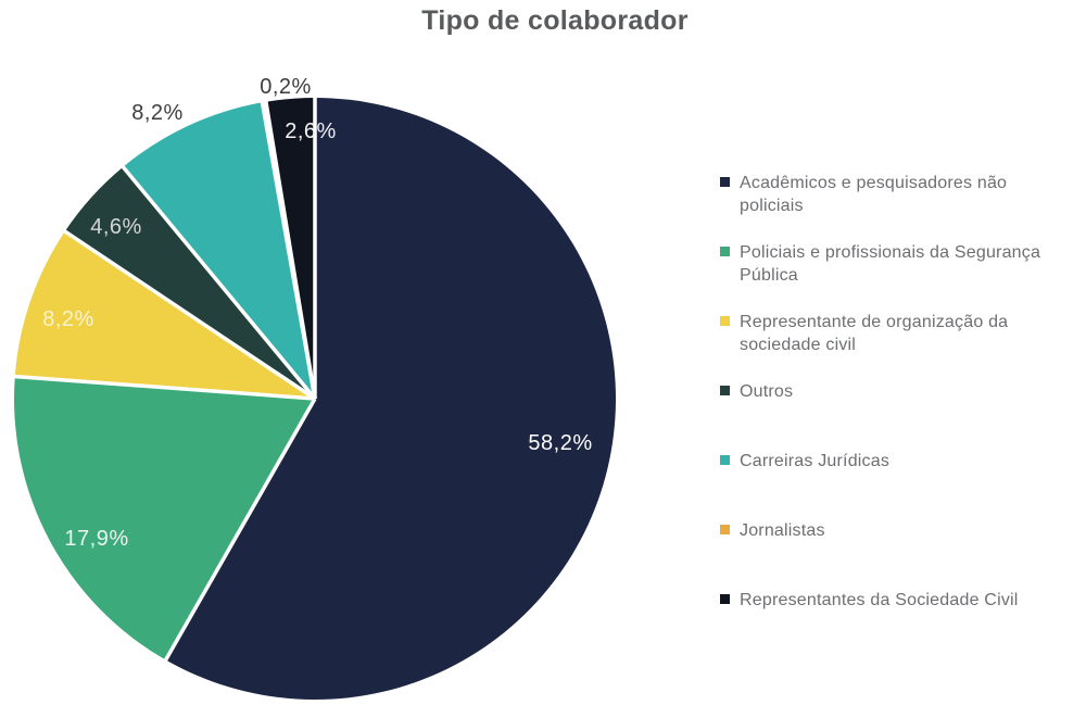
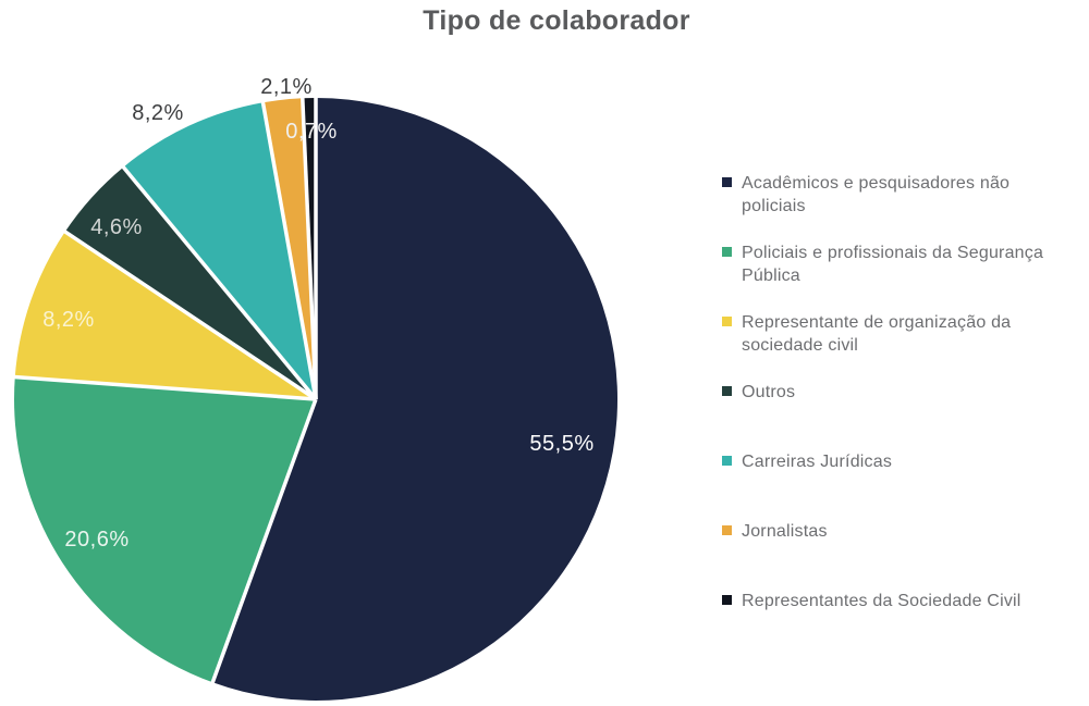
Acadêmicos e pesquisadores não policiais: 58,2% -> 55,5%
Policiais e profissionais da Segurança Pública: 17,9% -> 20,6%
Jornalistas: 0,2% -> 2,1%
Representantes da Sociedade Civil: 2,6% -> 0,7%
